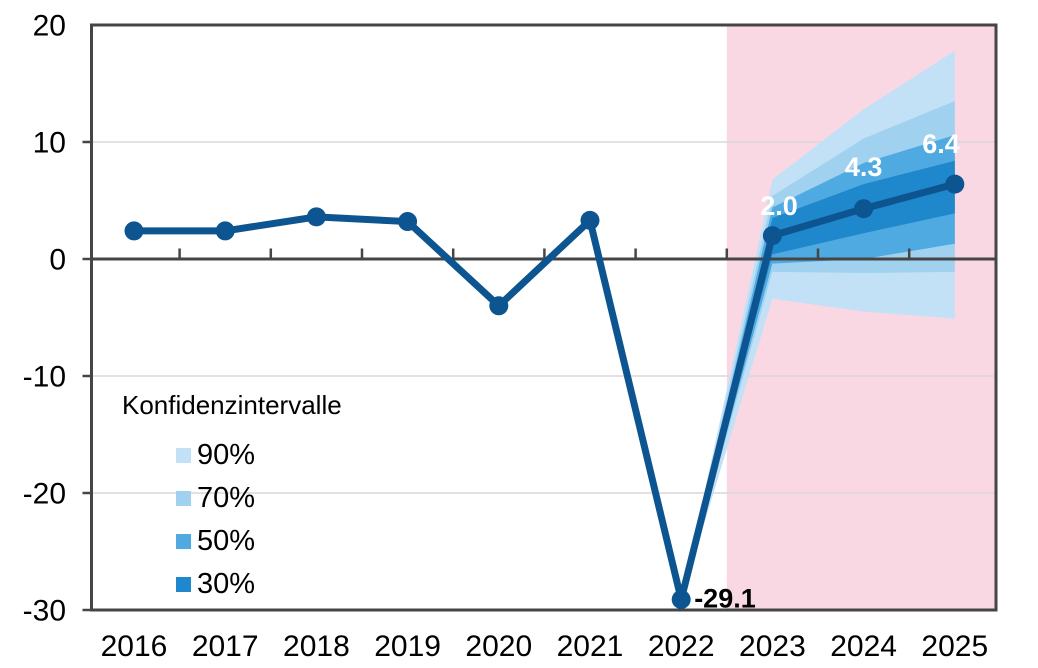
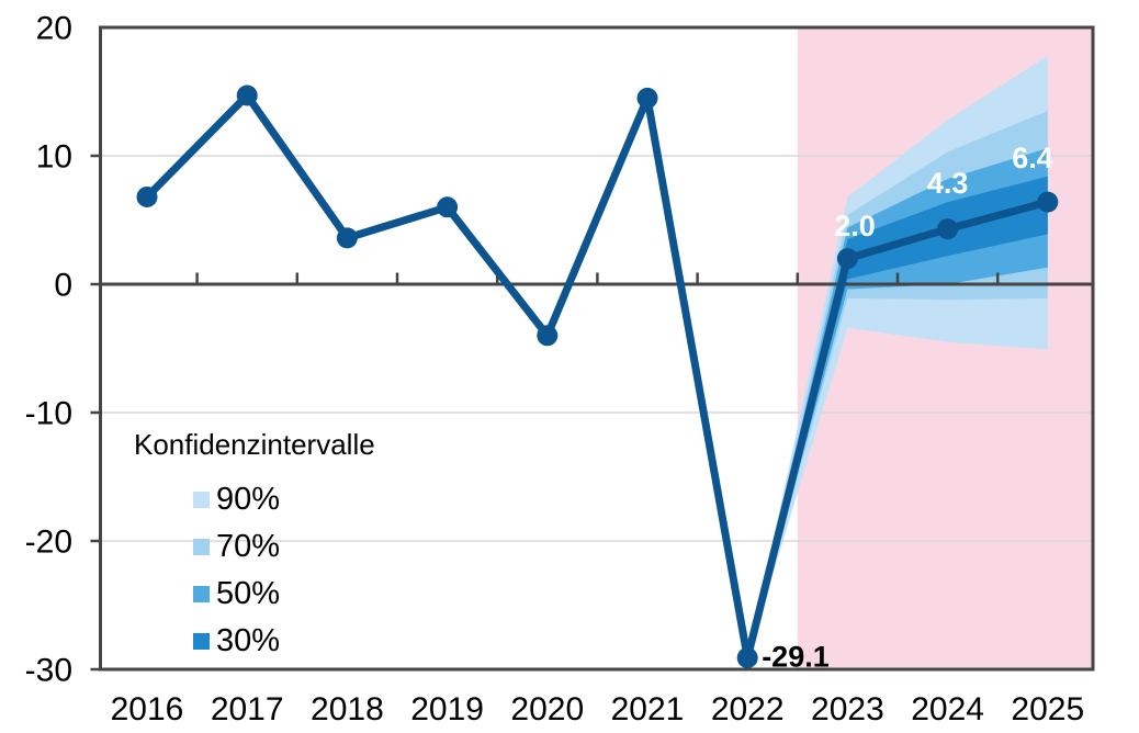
2016: 2.4 -> 6.8
2017: 2.4 -> 14.7
2019: 3.2 -> 6.0
2021: 3.3 -> 14.5
